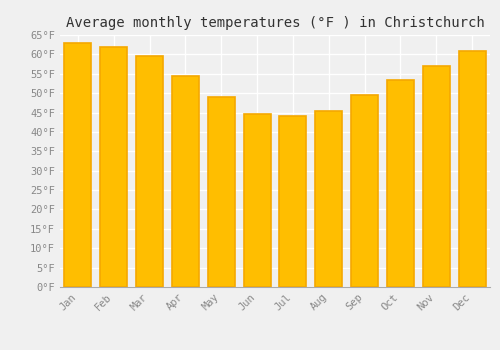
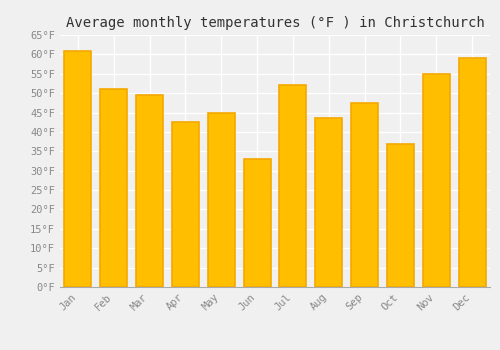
Jan: 63.0°F -> 61.0°F
Feb: 62.0°F -> 51.0°F
Mar: 59.5°F -> 49.5°F
Apr: 54.5°F -> 42.5°F
May: 49.0°F -> 45.0°F
Jun: 44.5°F -> 33.0°F
Jul: 44.0°F -> 52.0°F
Aug: 45.5°F -> 43.5°F
Sep: 49.5°F -> 47.5°F
Oct: 53.5°F -> 37.0°F
Nov: 57.0°F -> 55.0°F
Dec: 61.0°F -> 59.0°F
